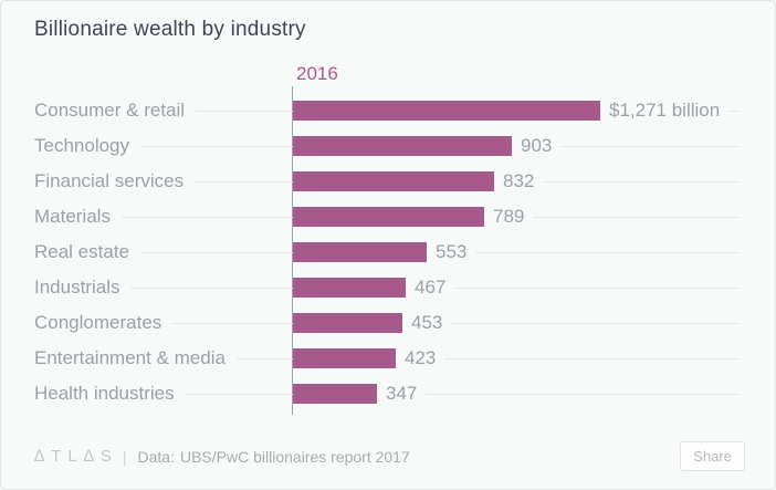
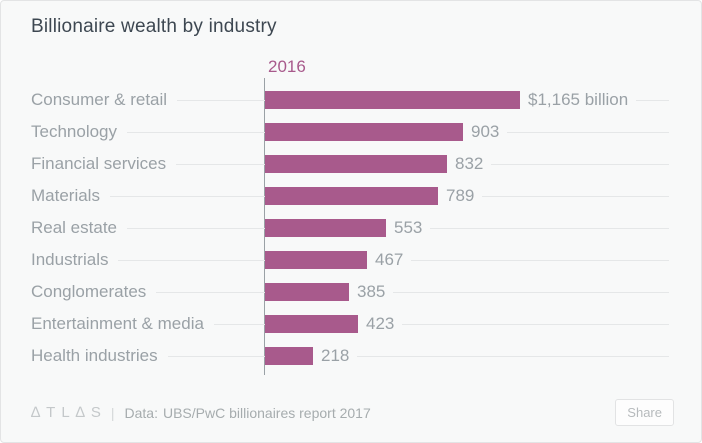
Consumer & retail: $1,271 -> $1,165
Conglomerates: 453 -> 385
Health industries: 347 -> 218
